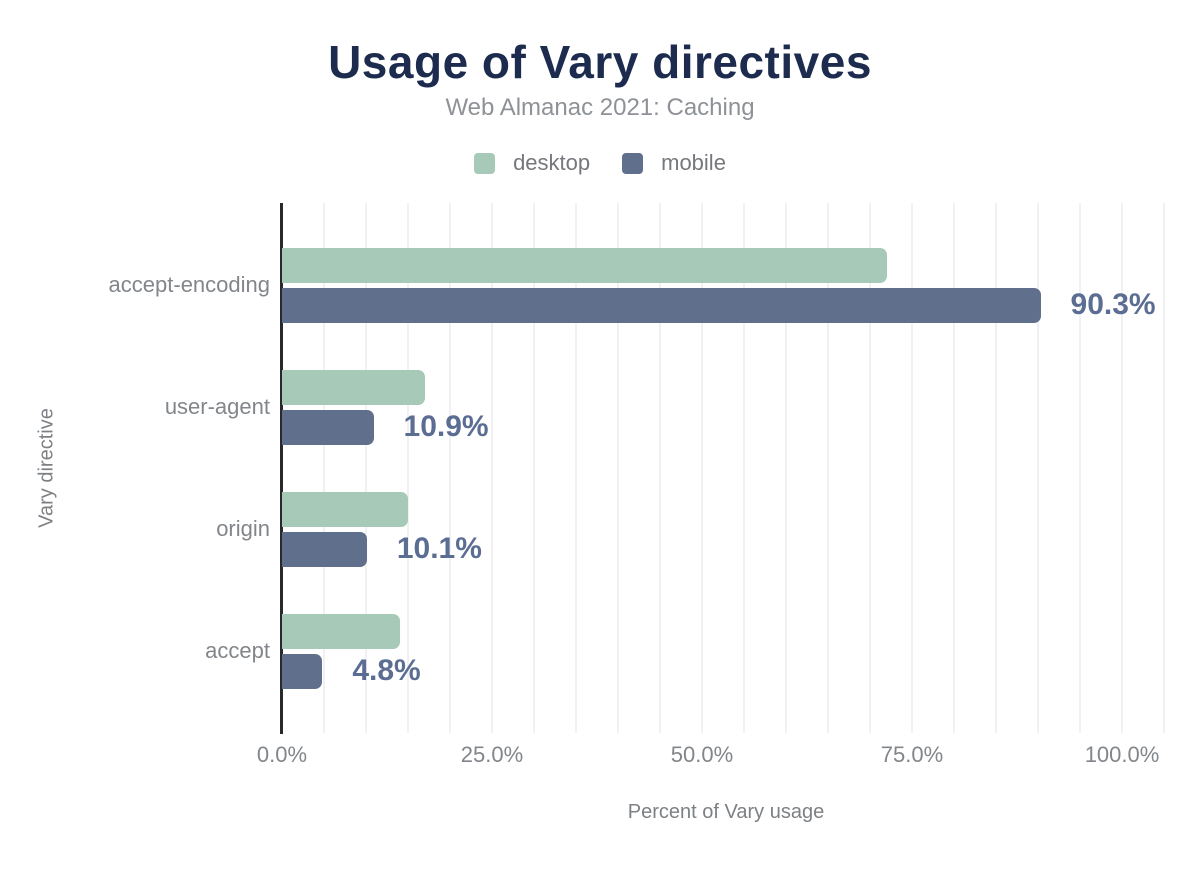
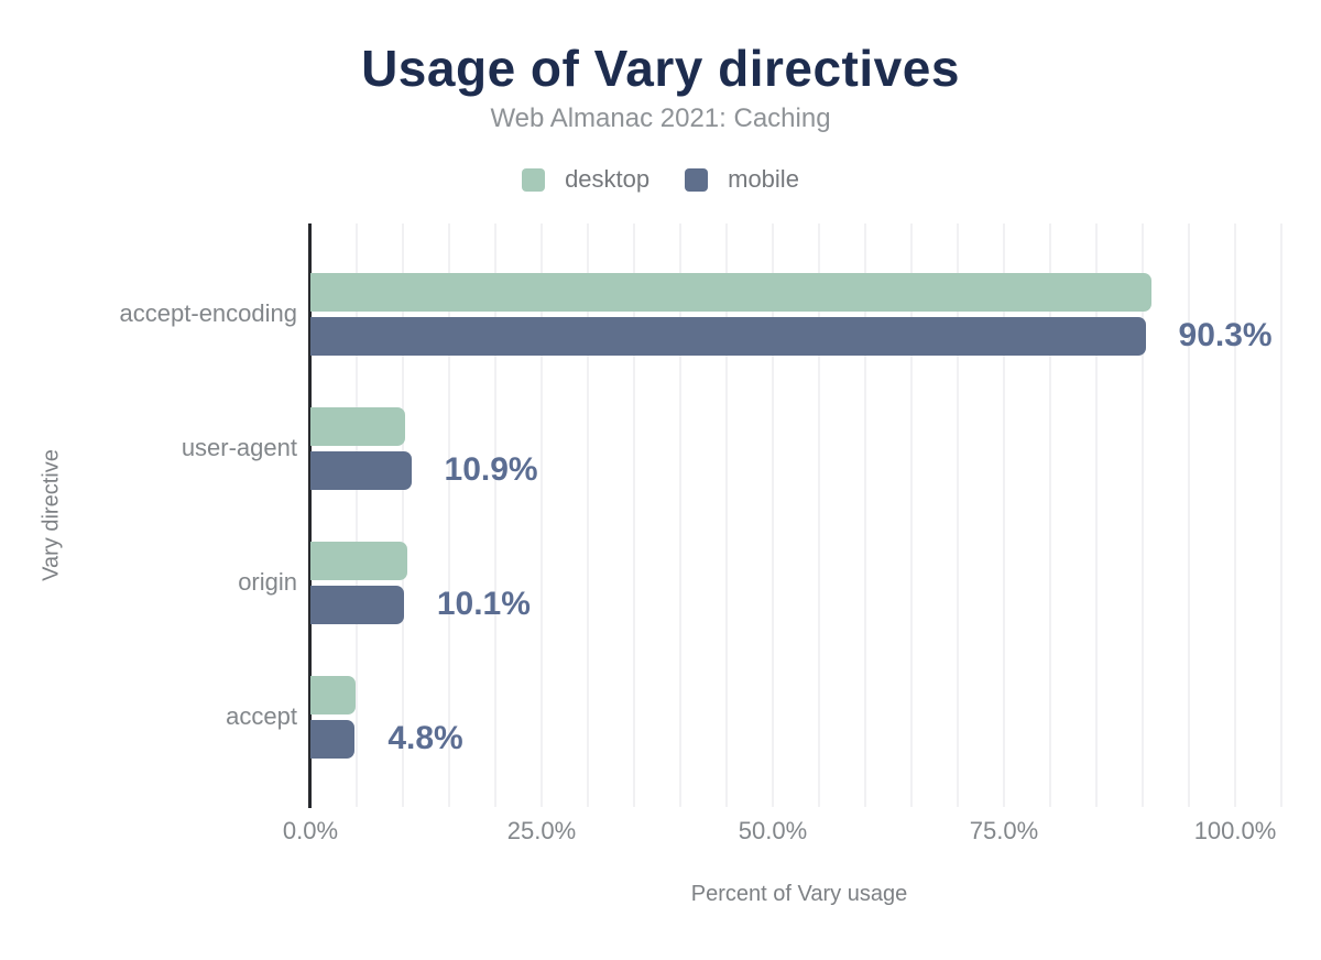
desktop/accept-encoding: 72% -> 91%
desktop/user-agent: 17% -> 10%
desktop/origin: 15% -> 10%
desktop/accept: 14% -> 5%
